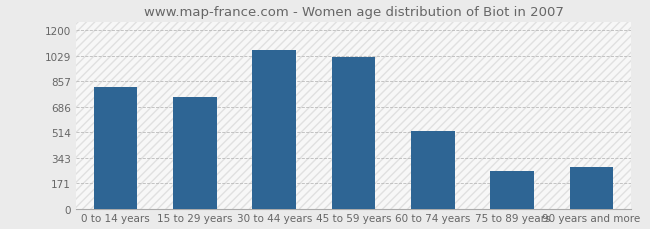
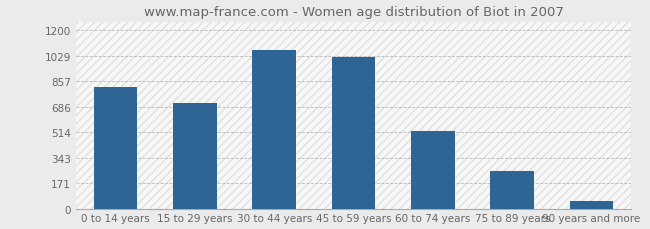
15 to 29 years: 750 -> 710
90 years and more: 280 -> 50
